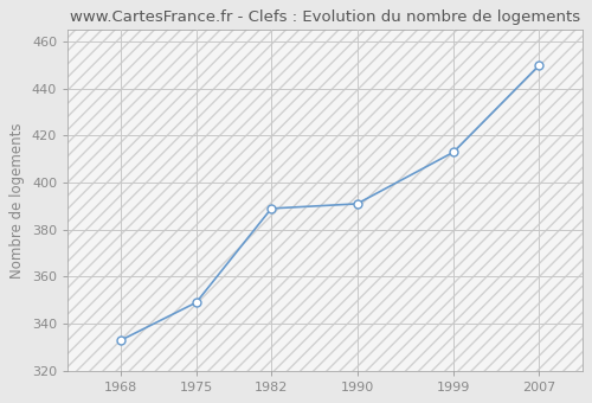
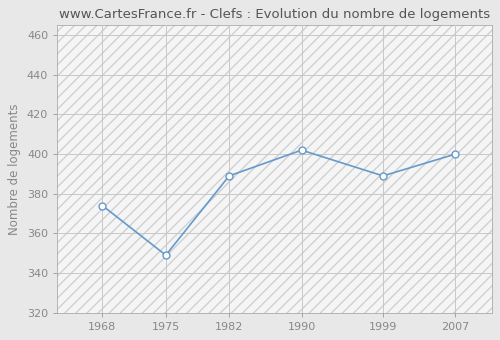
1968: 333 -> 374
1990: 391 -> 402
1999: 413 -> 389
2007: 450 -> 400
